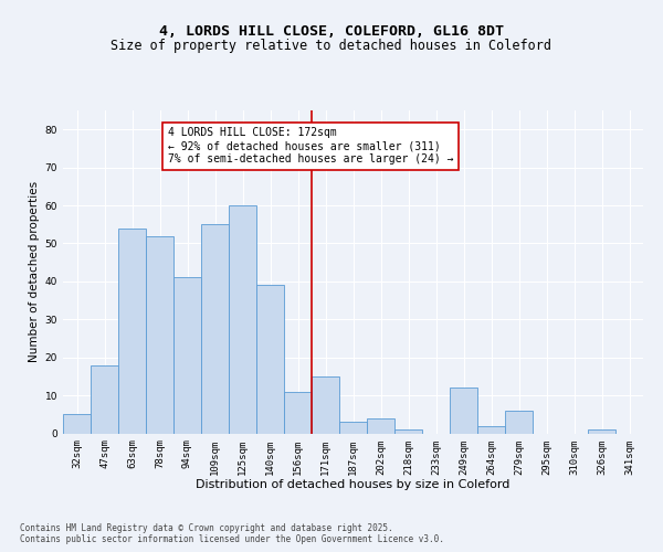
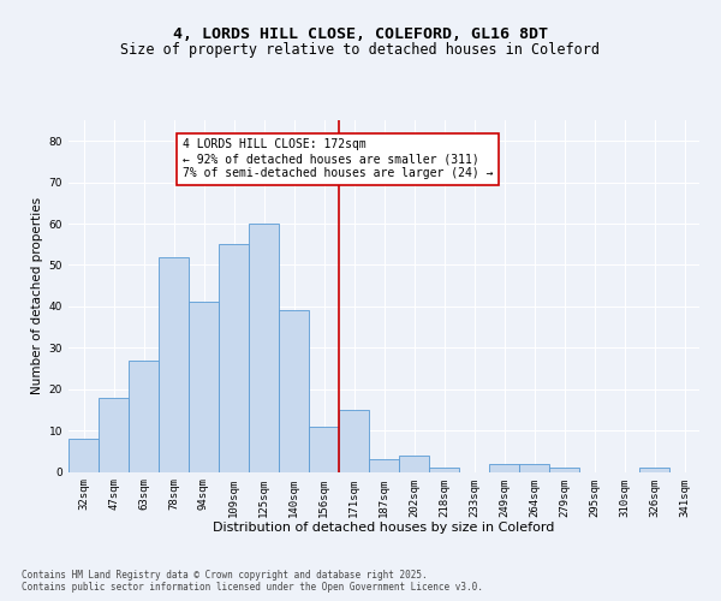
32sqm: 5 -> 8
63sqm: 54 -> 27
249sqm: 12 -> 2
279sqm: 6 -> 1
